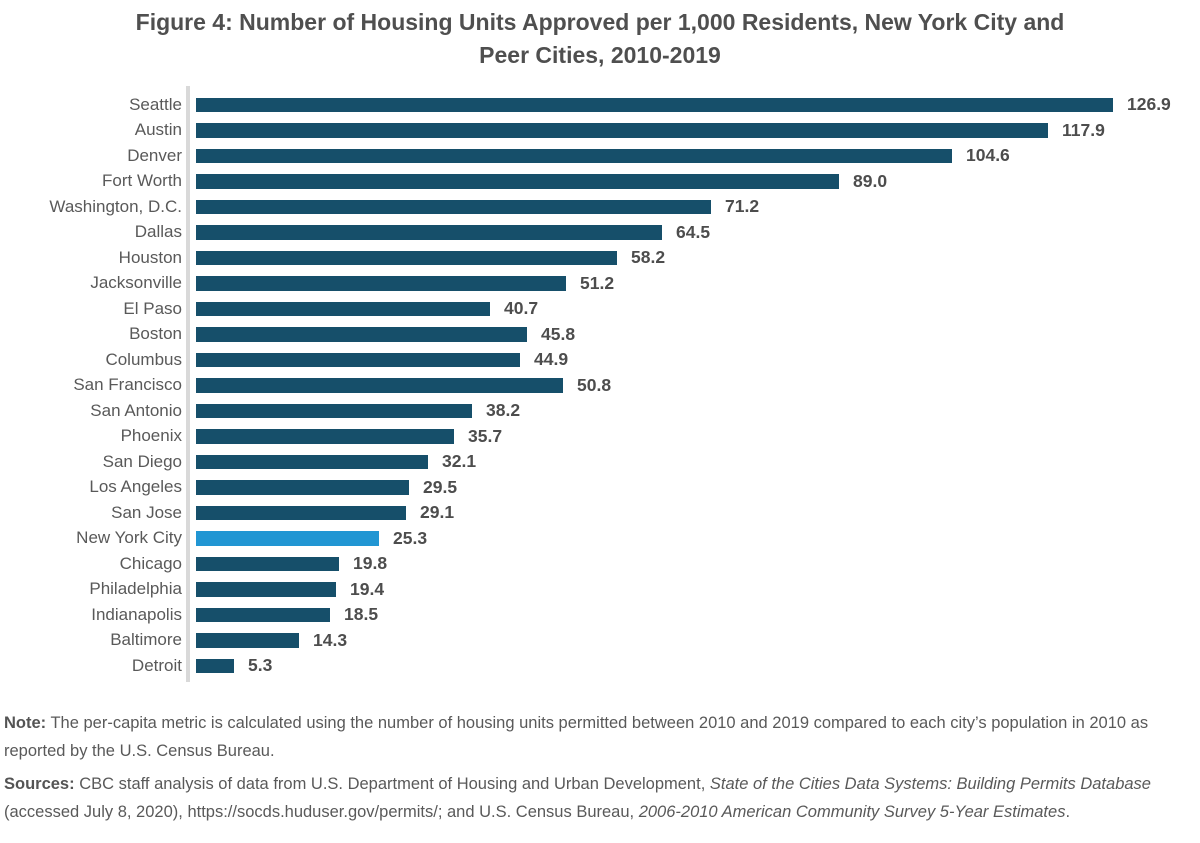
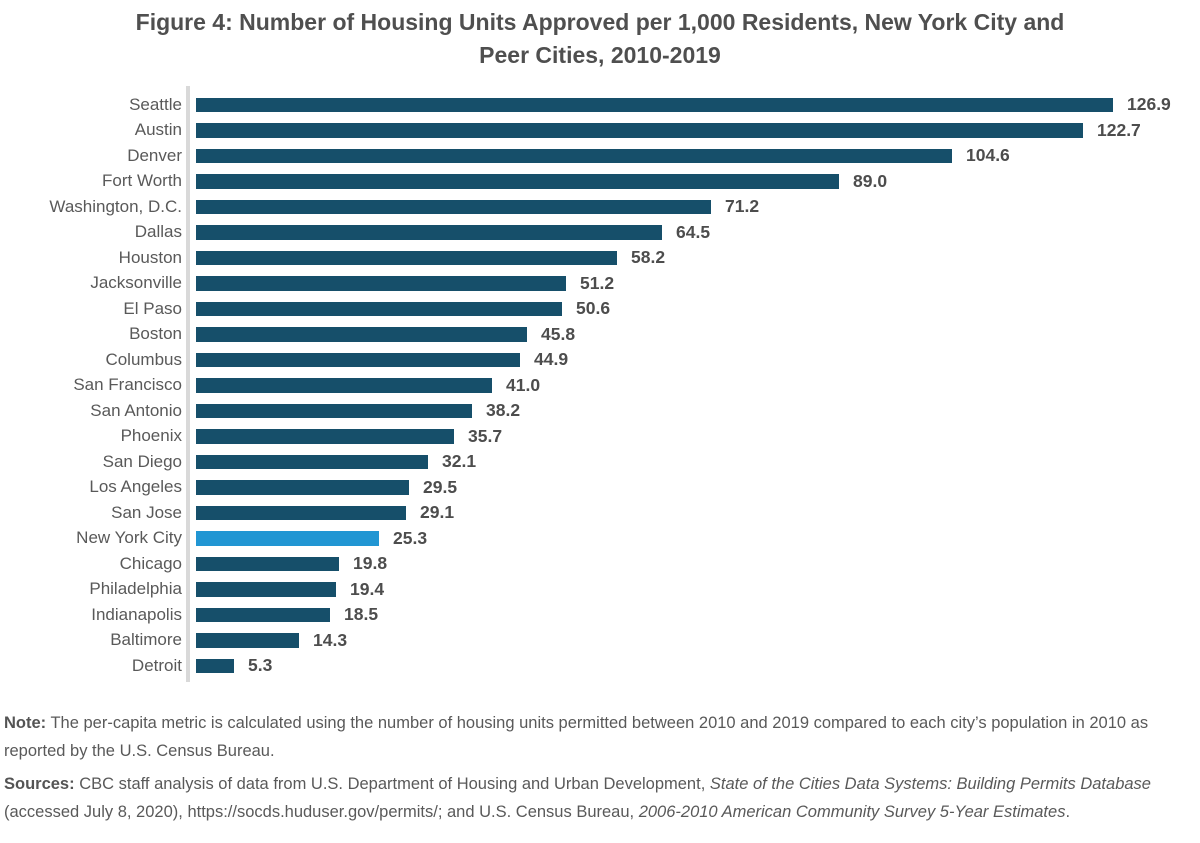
Austin: 117.9 -> 122.7
El Paso: 40.7 -> 50.6
San Francisco: 50.8 -> 41.0
